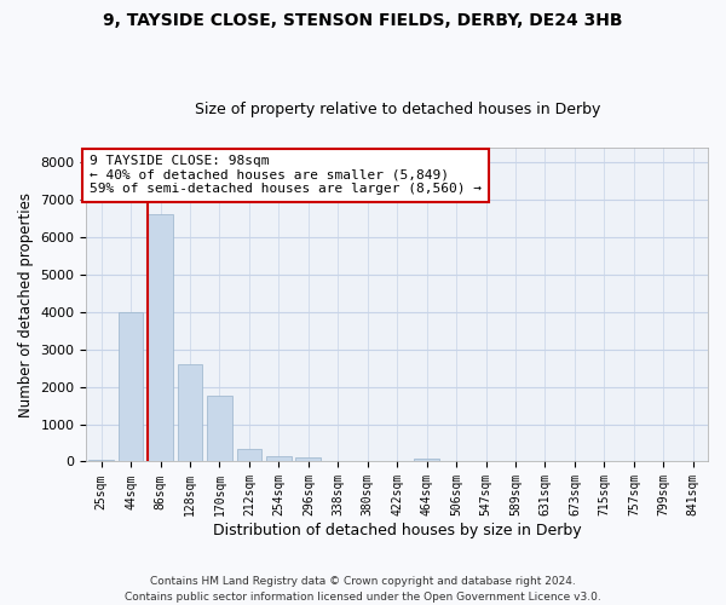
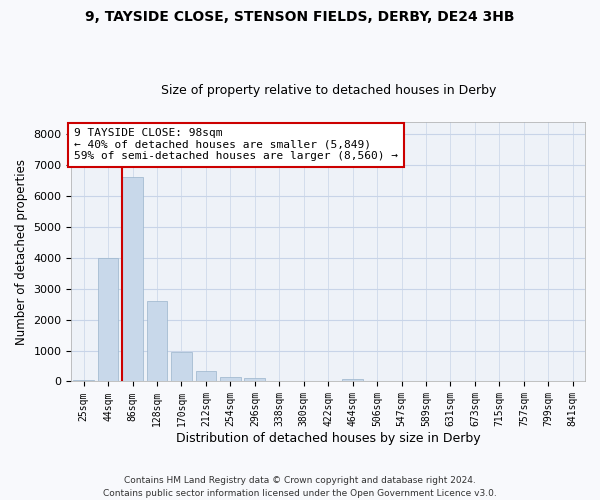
170sqm: 1750 -> 960
